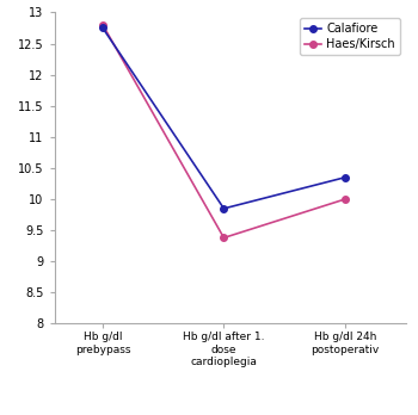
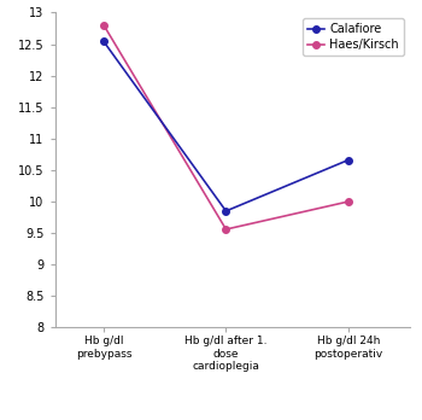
Calafiore/Hb g/dl prebypass: 12.75 -> 12.54
Haes/Kirsch/Hb g/dl after 1. dose cardioplegia: 9.38 -> 9.56
Calafiore/Hb g/dl 24h postoperativ: 10.35 -> 10.66
